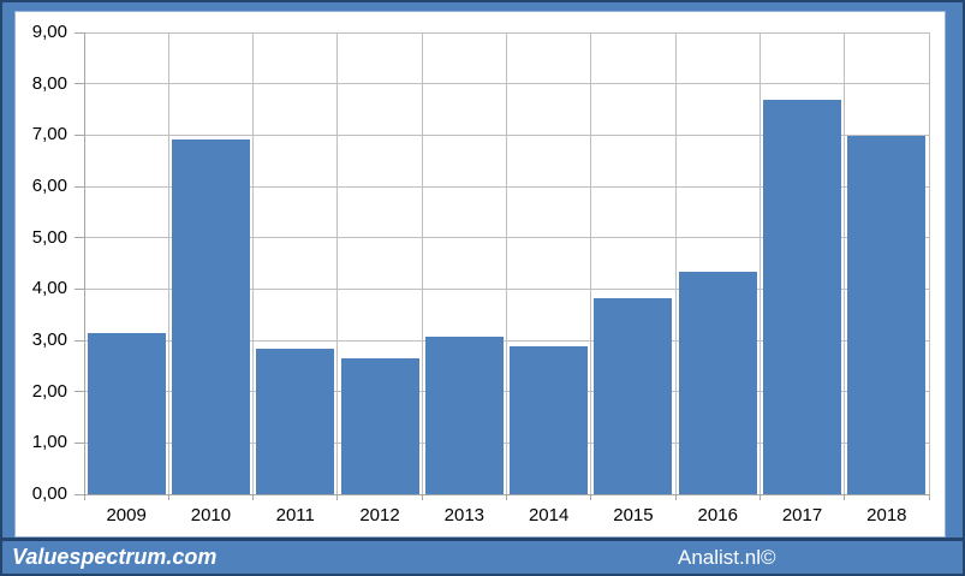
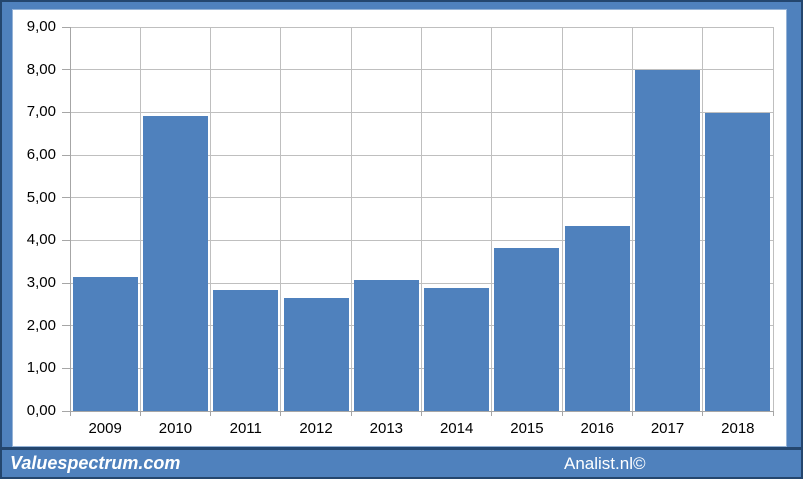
2017: 7,7 -> 8,0
